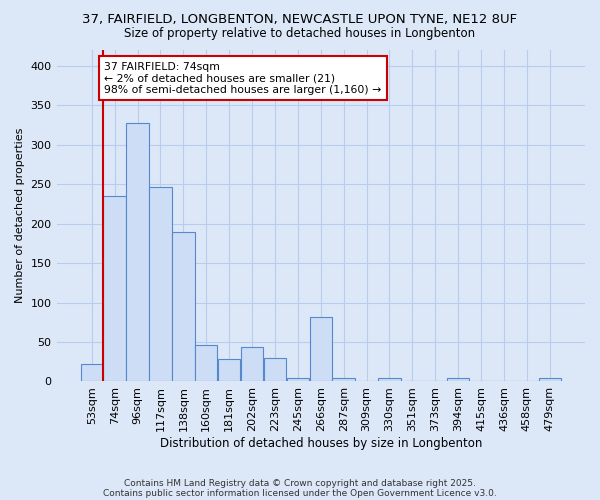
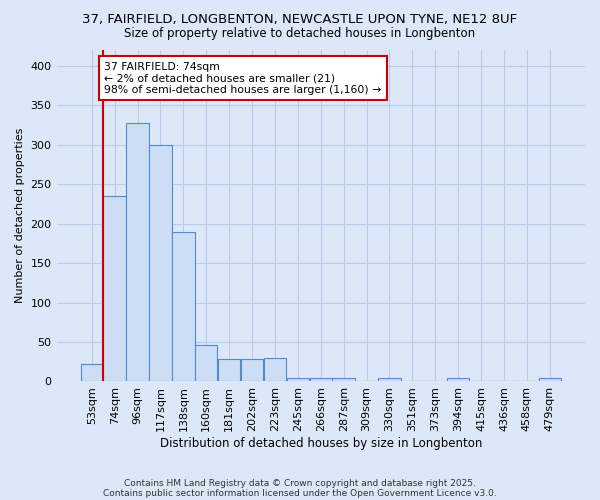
117sqm: 246 -> 300
202sqm: 44 -> 28
266sqm: 82 -> 5
